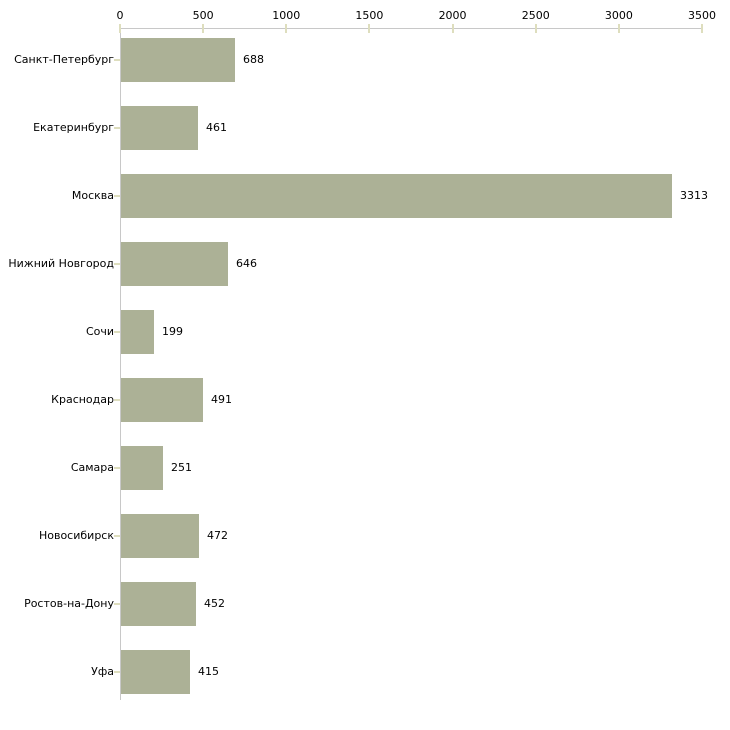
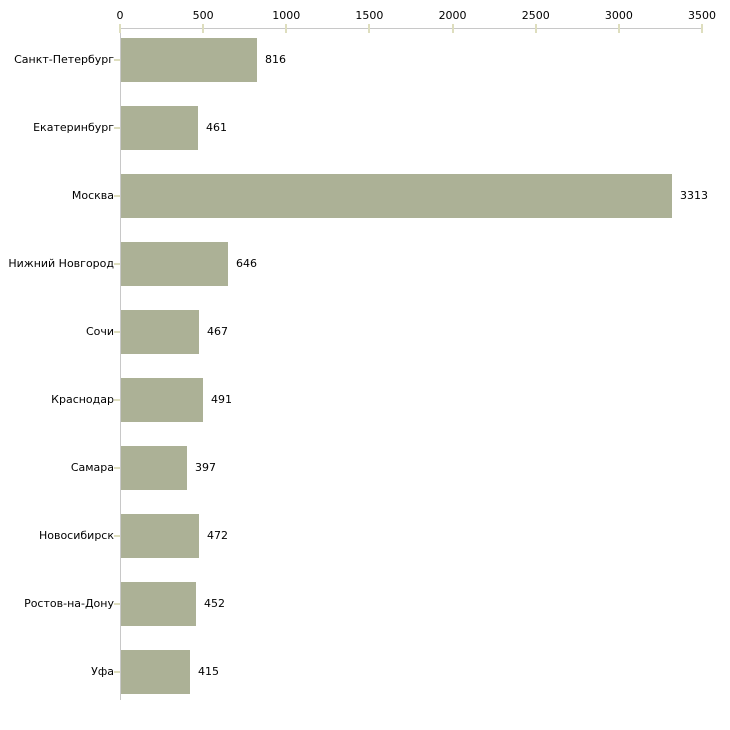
Санкт-Петербург: 688 -> 816
Сочи: 199 -> 467
Самара: 251 -> 397
